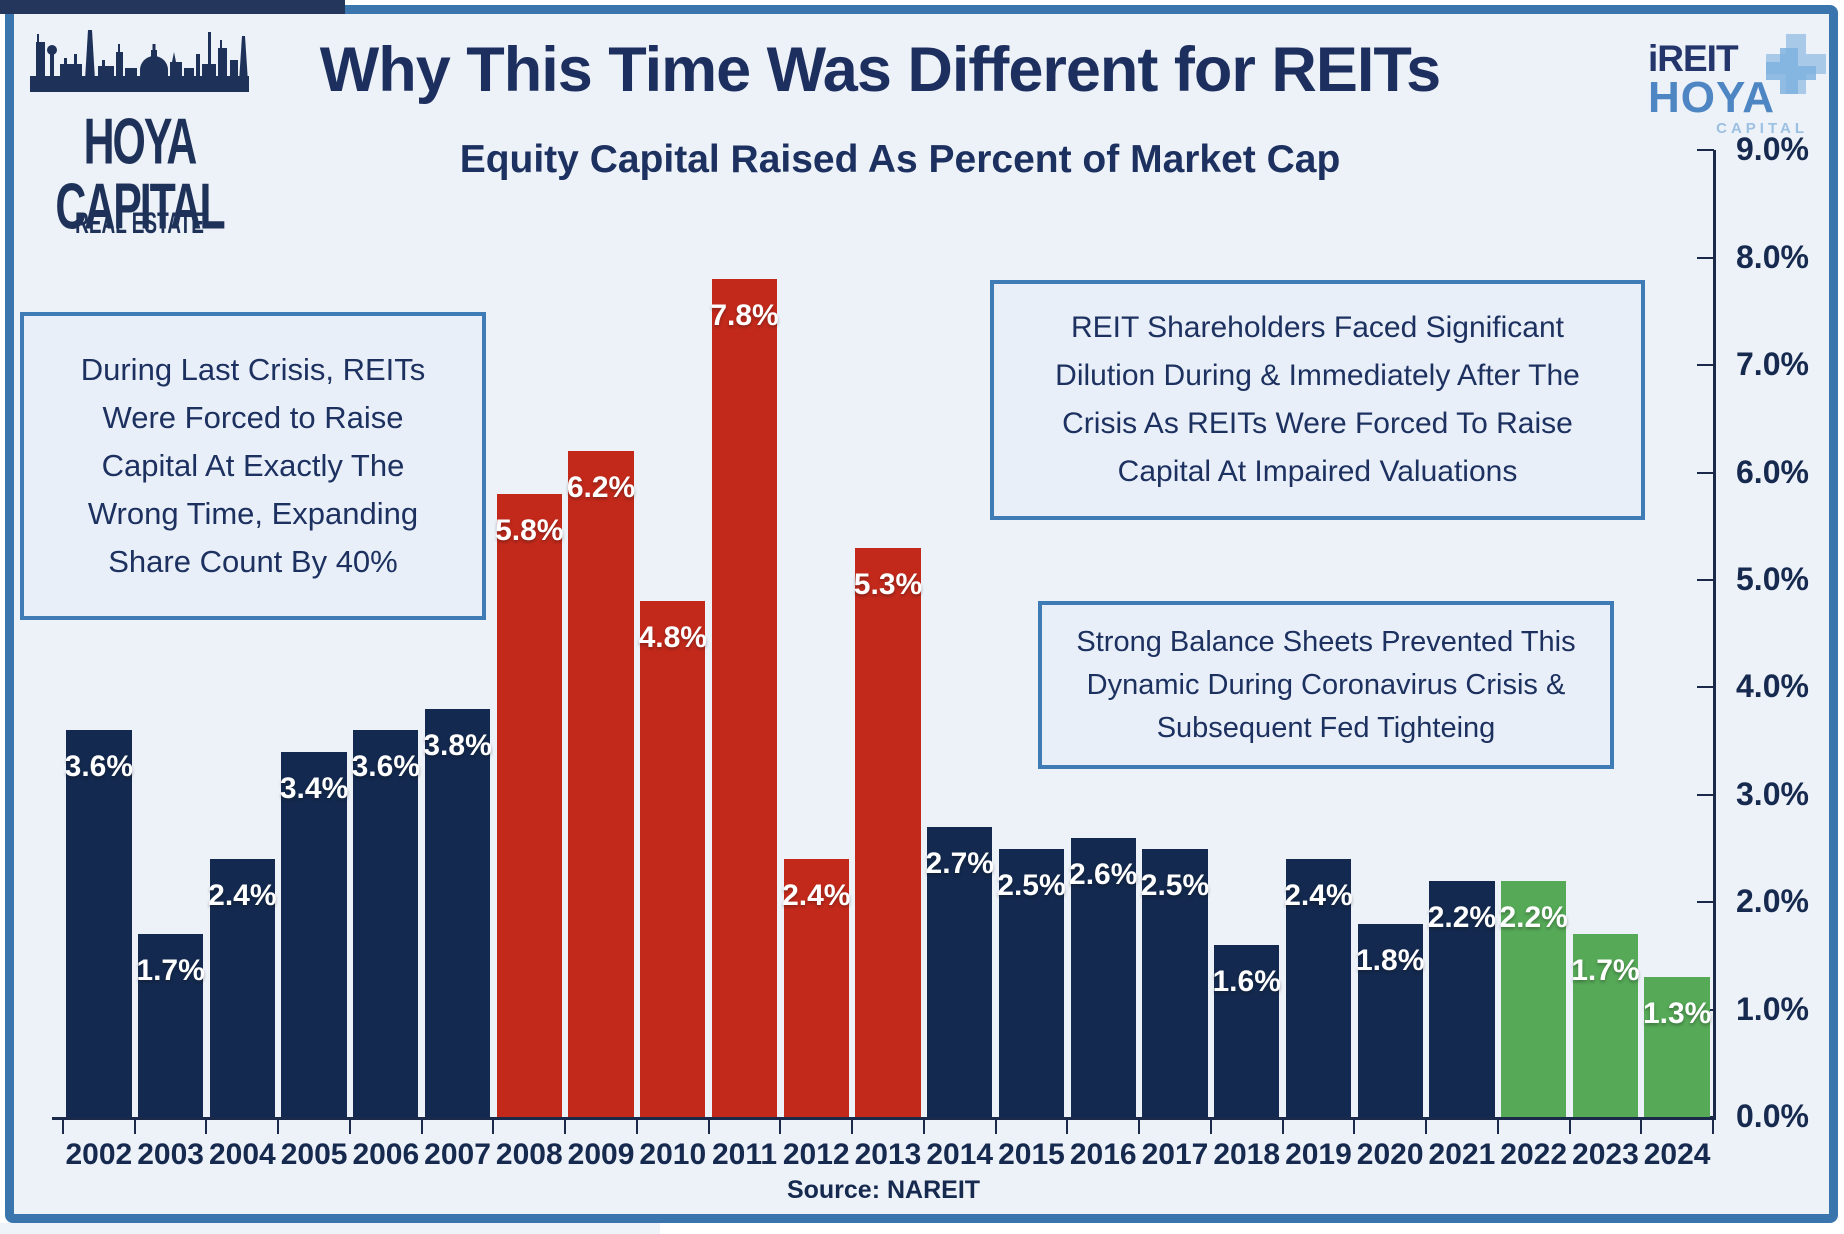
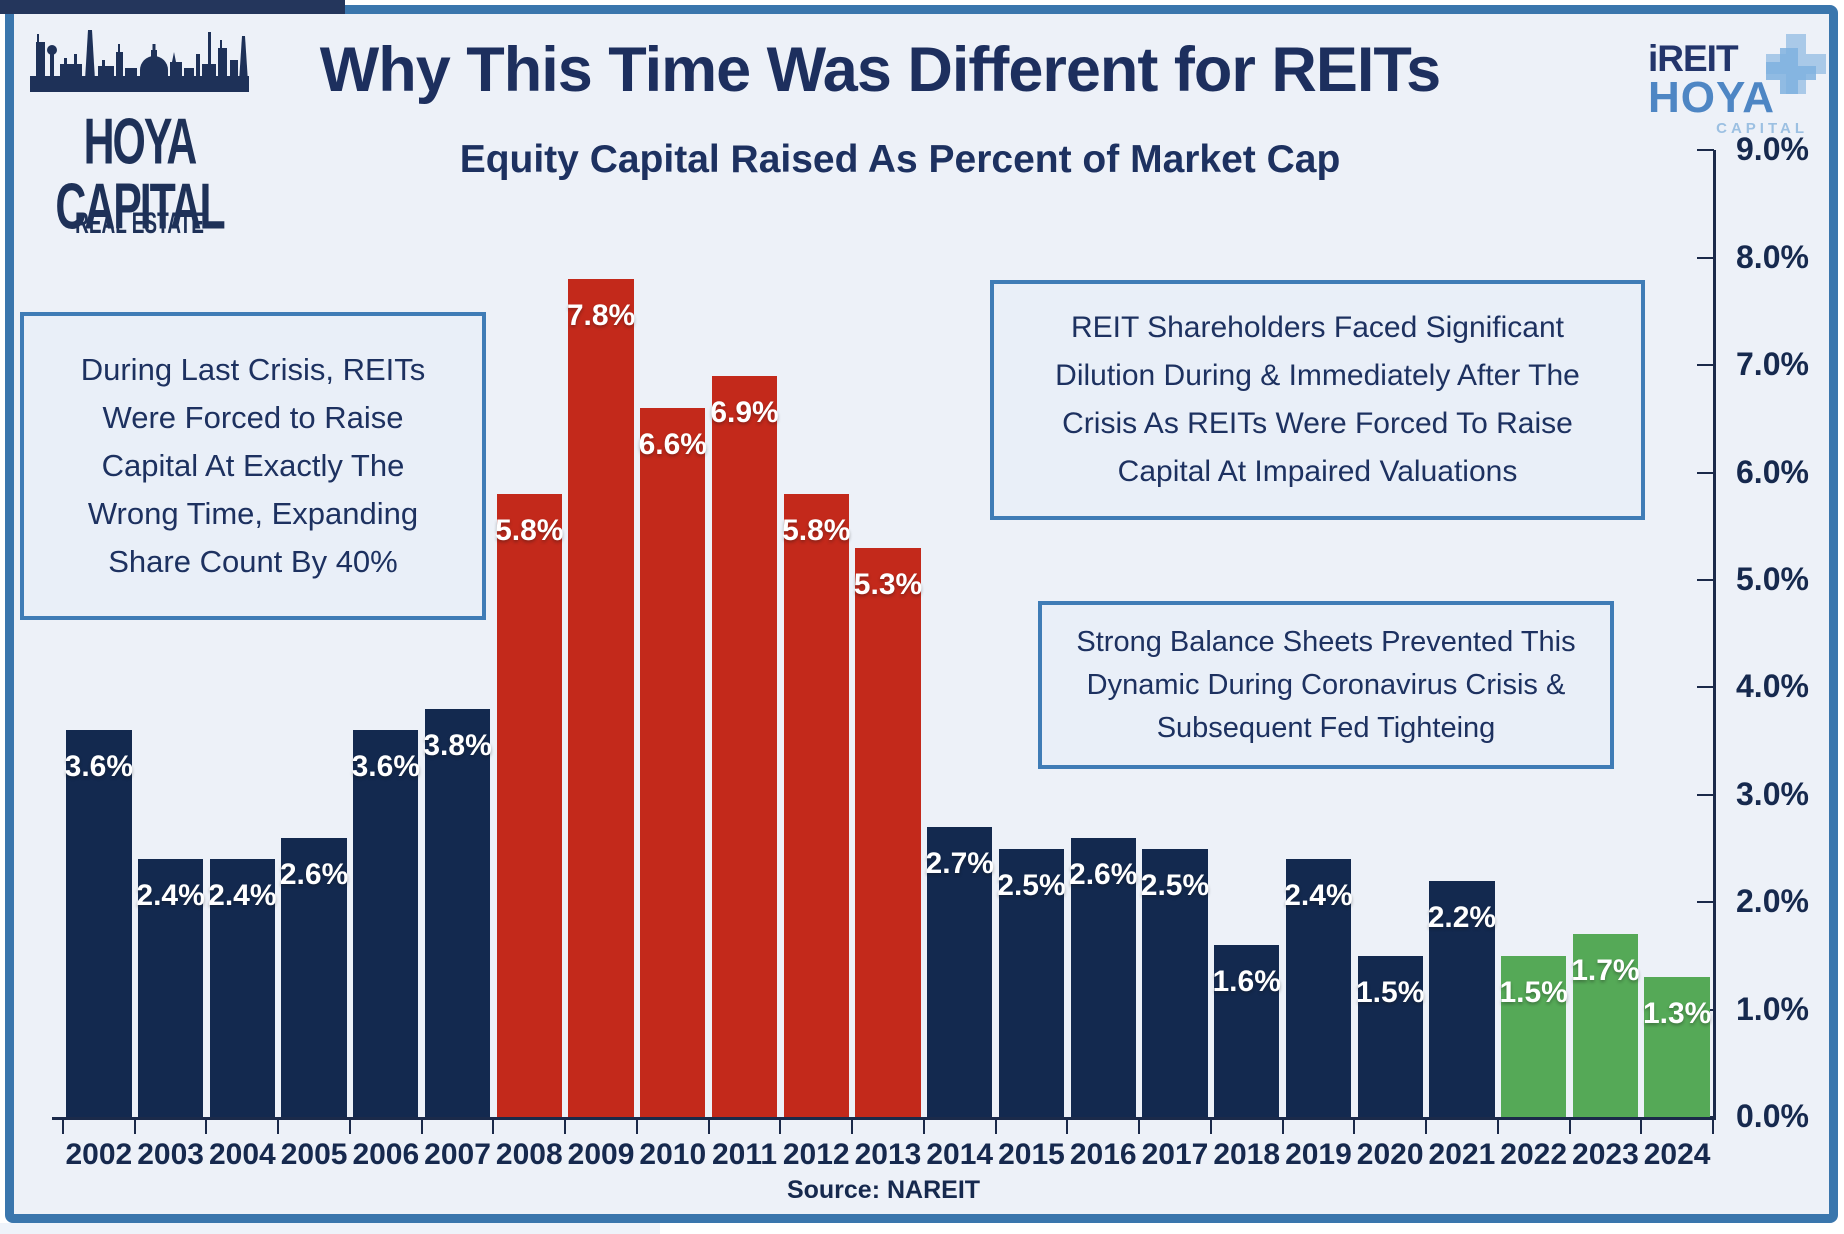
2003: 1.7% -> 2.4%
2005: 3.4% -> 2.6%
2009: 6.2% -> 7.8%
2010: 4.8% -> 6.6%
2011: 7.8% -> 6.9%
2012: 2.4% -> 5.8%
2020: 1.8% -> 1.5%
2022: 2.2% -> 1.5%
